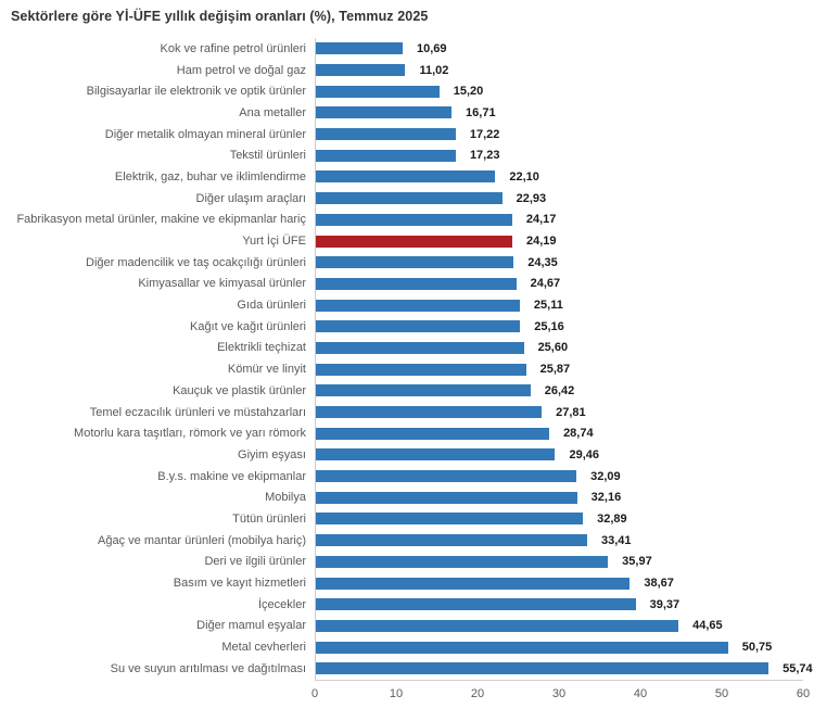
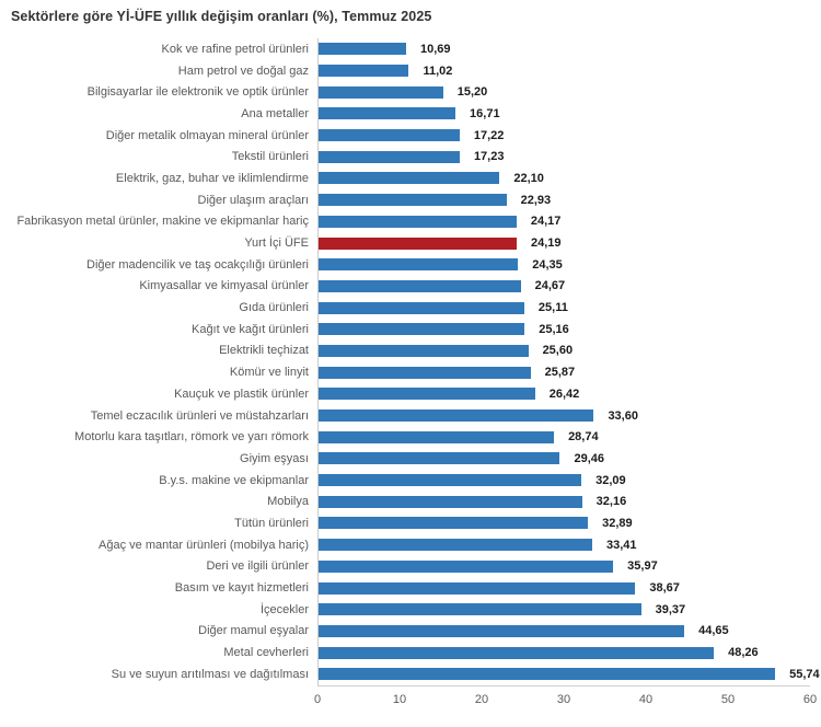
Temel eczacılık ürünleri ve müstahzarları: 27,81 -> 33,60
Metal cevherleri: 50,75 -> 48,26
